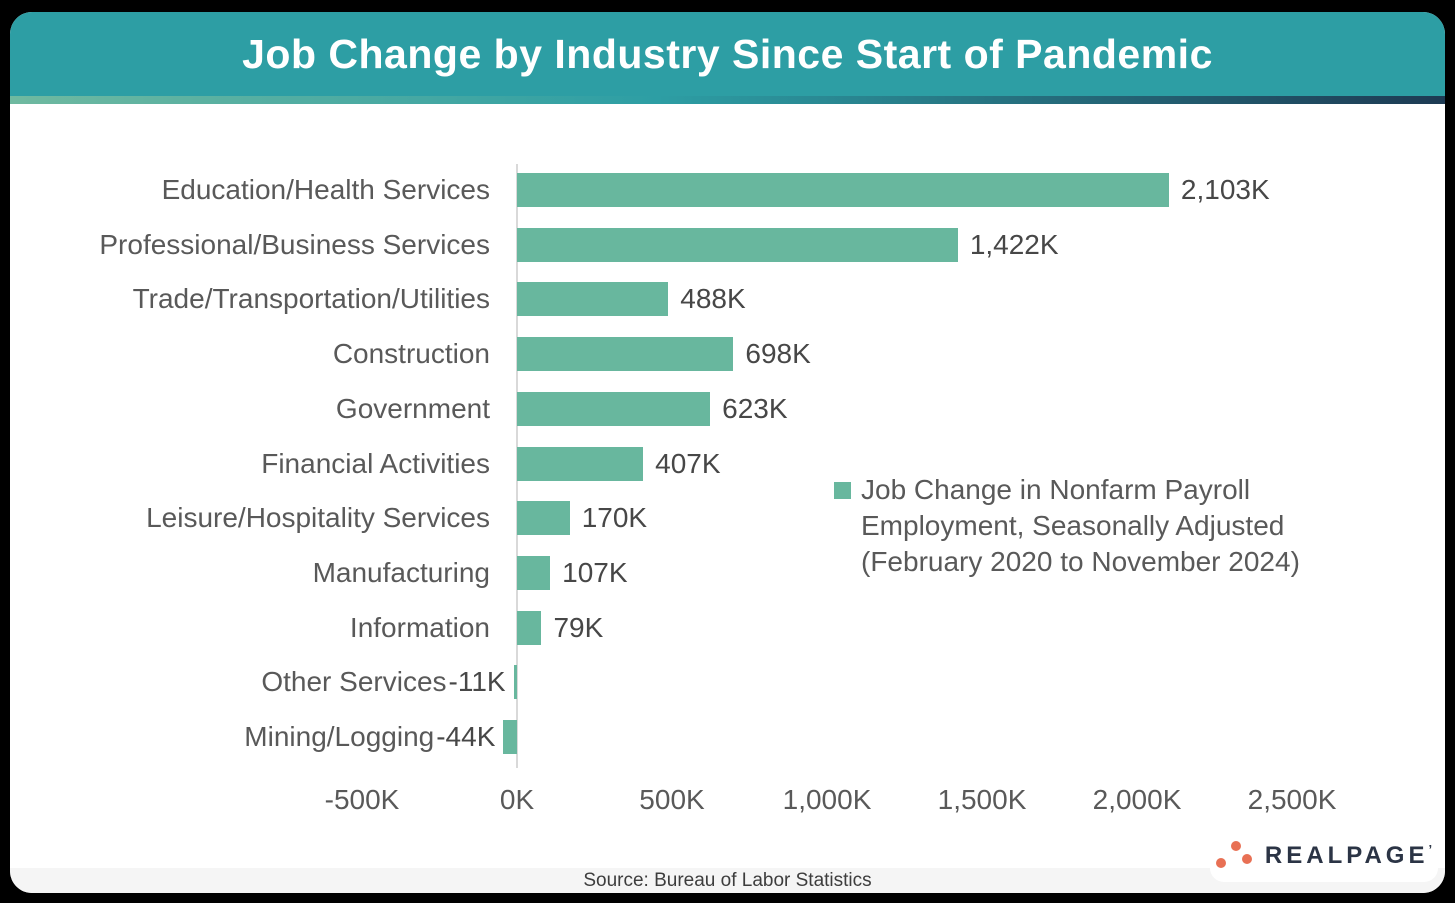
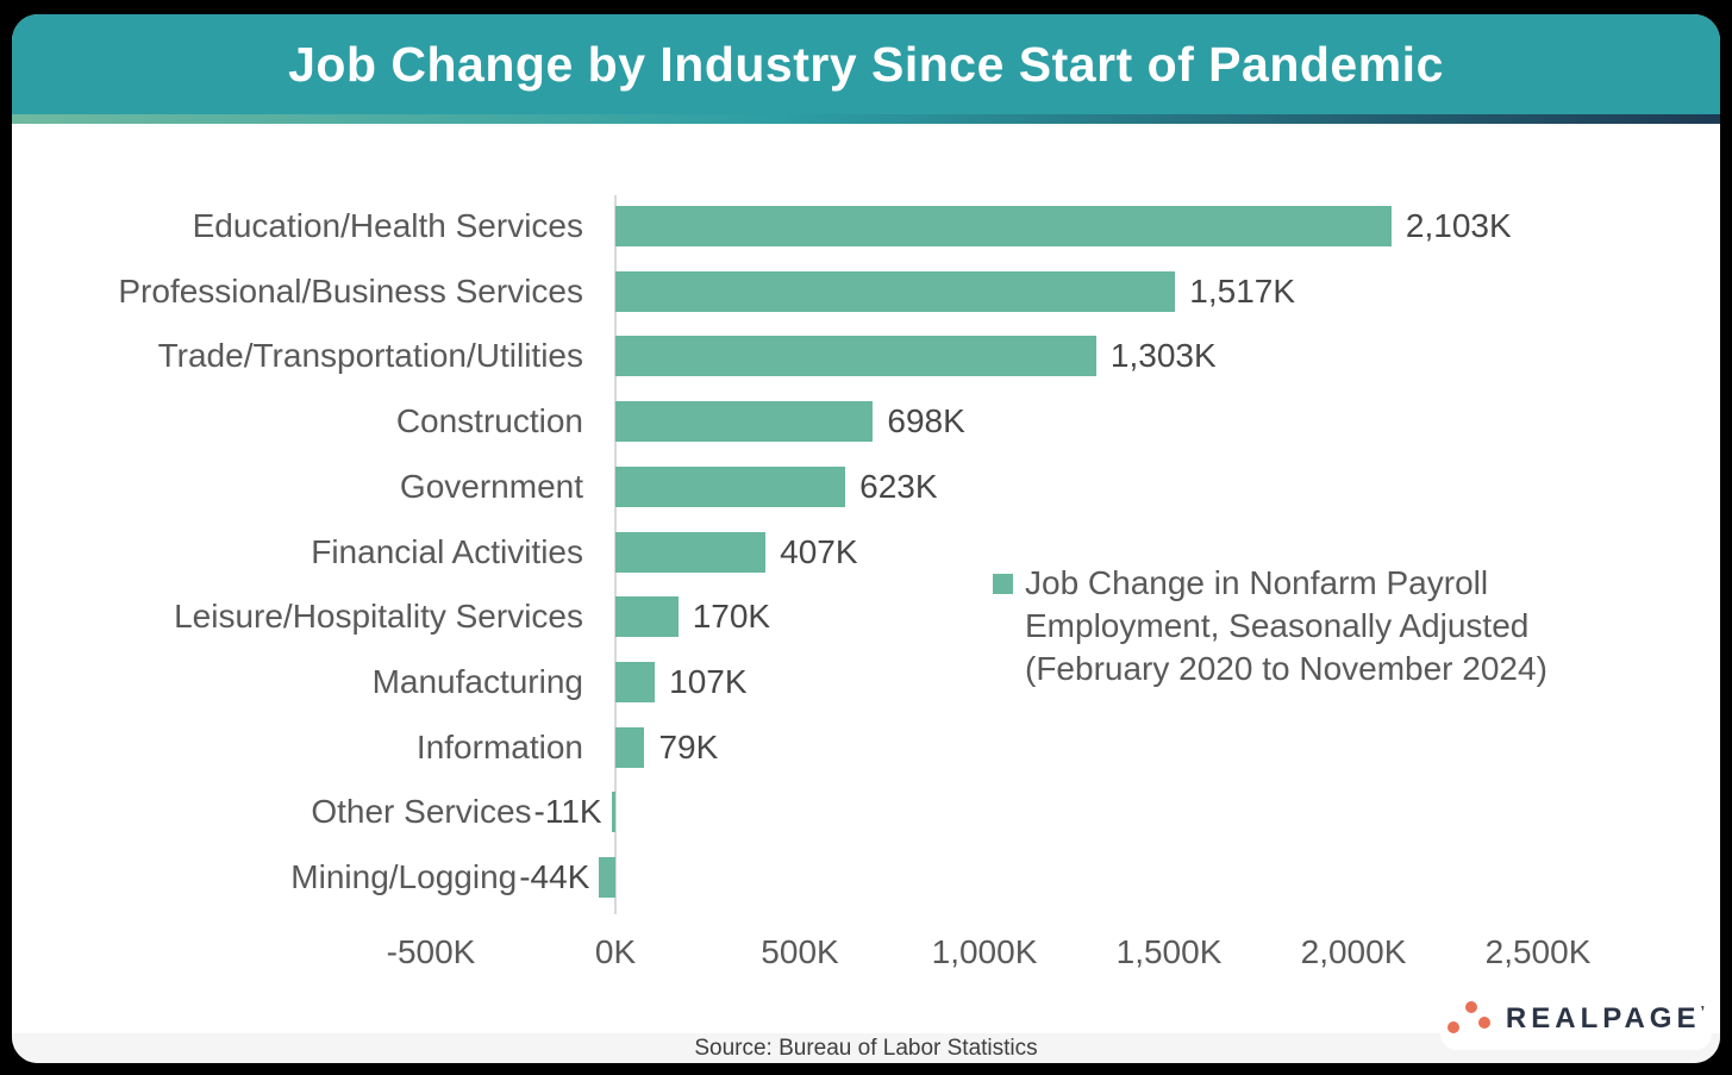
Professional/Business Services: 1,422K -> 1,517K
Trade/Transportation/Utilities: 488K -> 1,303K
